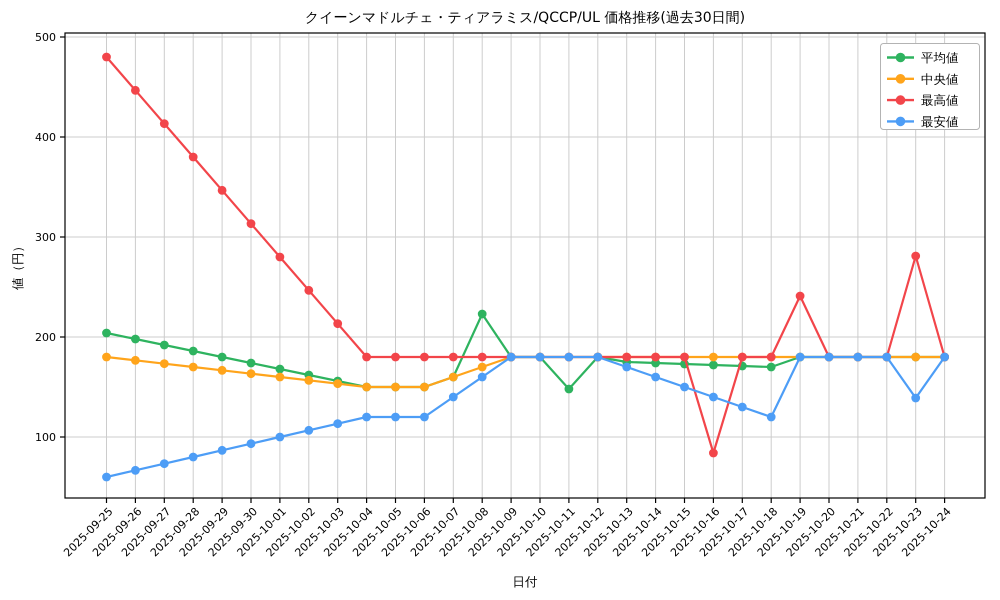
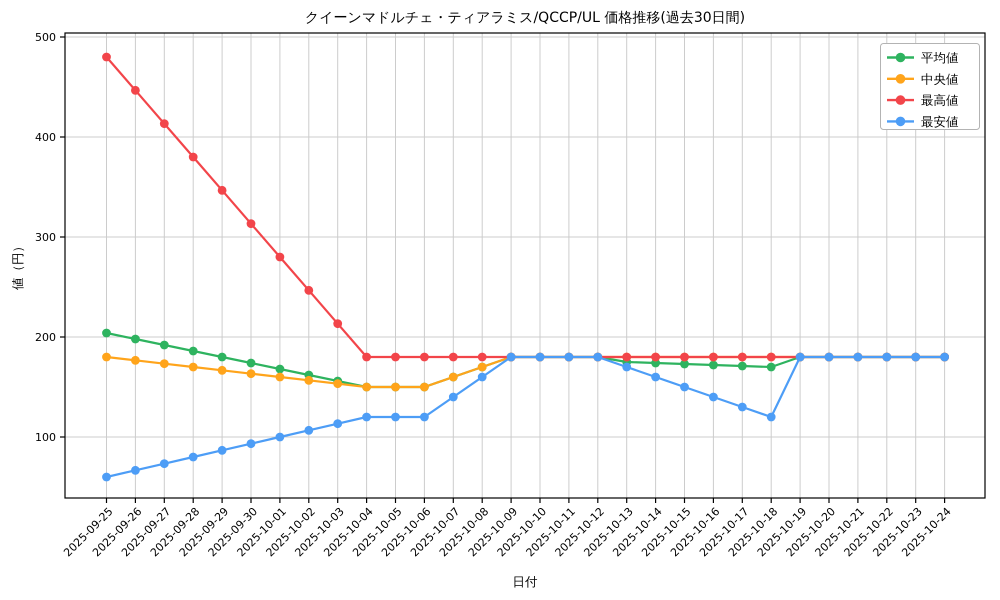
平均値/2025-10-08: 223 -> 170
平均値/2025-10-11: 148 -> 180
最高値/2025-10-16: 84 -> 180
最高値/2025-10-19: 241 -> 180
最高値/2025-10-23: 281 -> 180
最安値/2025-10-23: 139 -> 180
